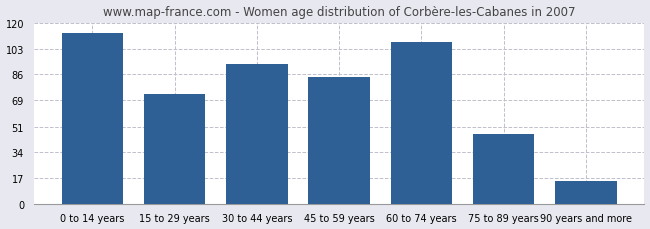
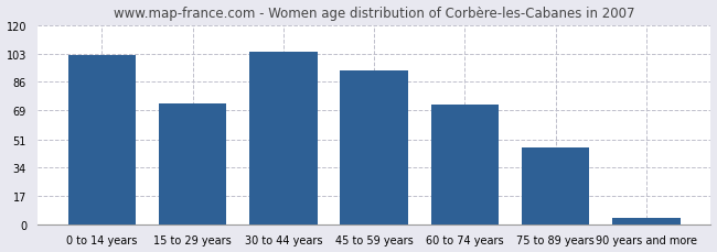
0 to 14 years: 113 -> 102
30 to 44 years: 93 -> 104
45 to 59 years: 84 -> 93
60 to 74 years: 107 -> 72
90 years and more: 15 -> 4
